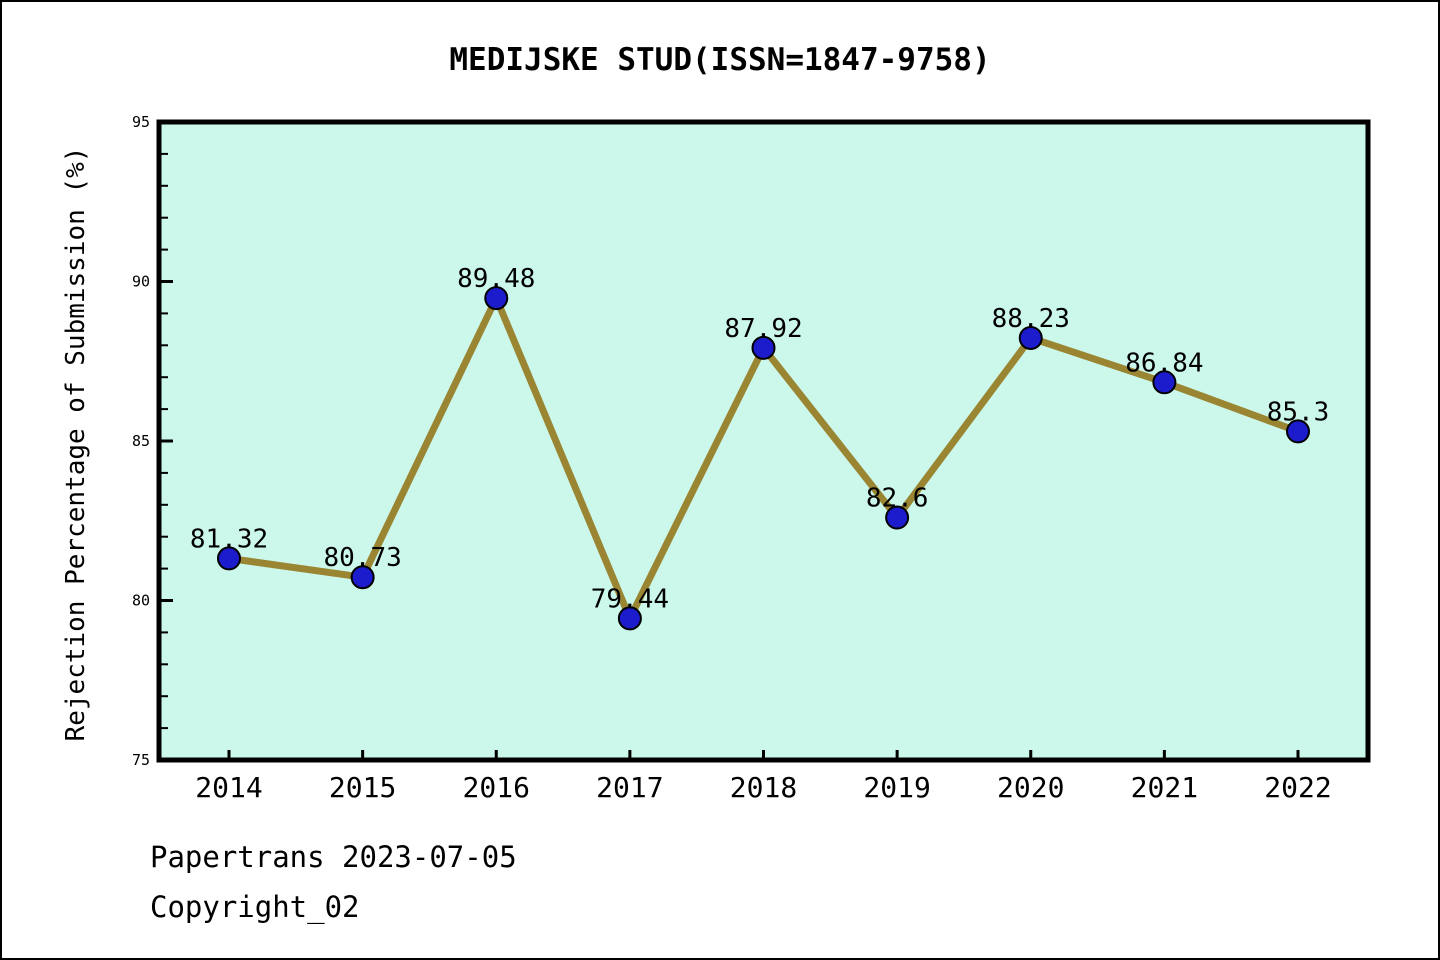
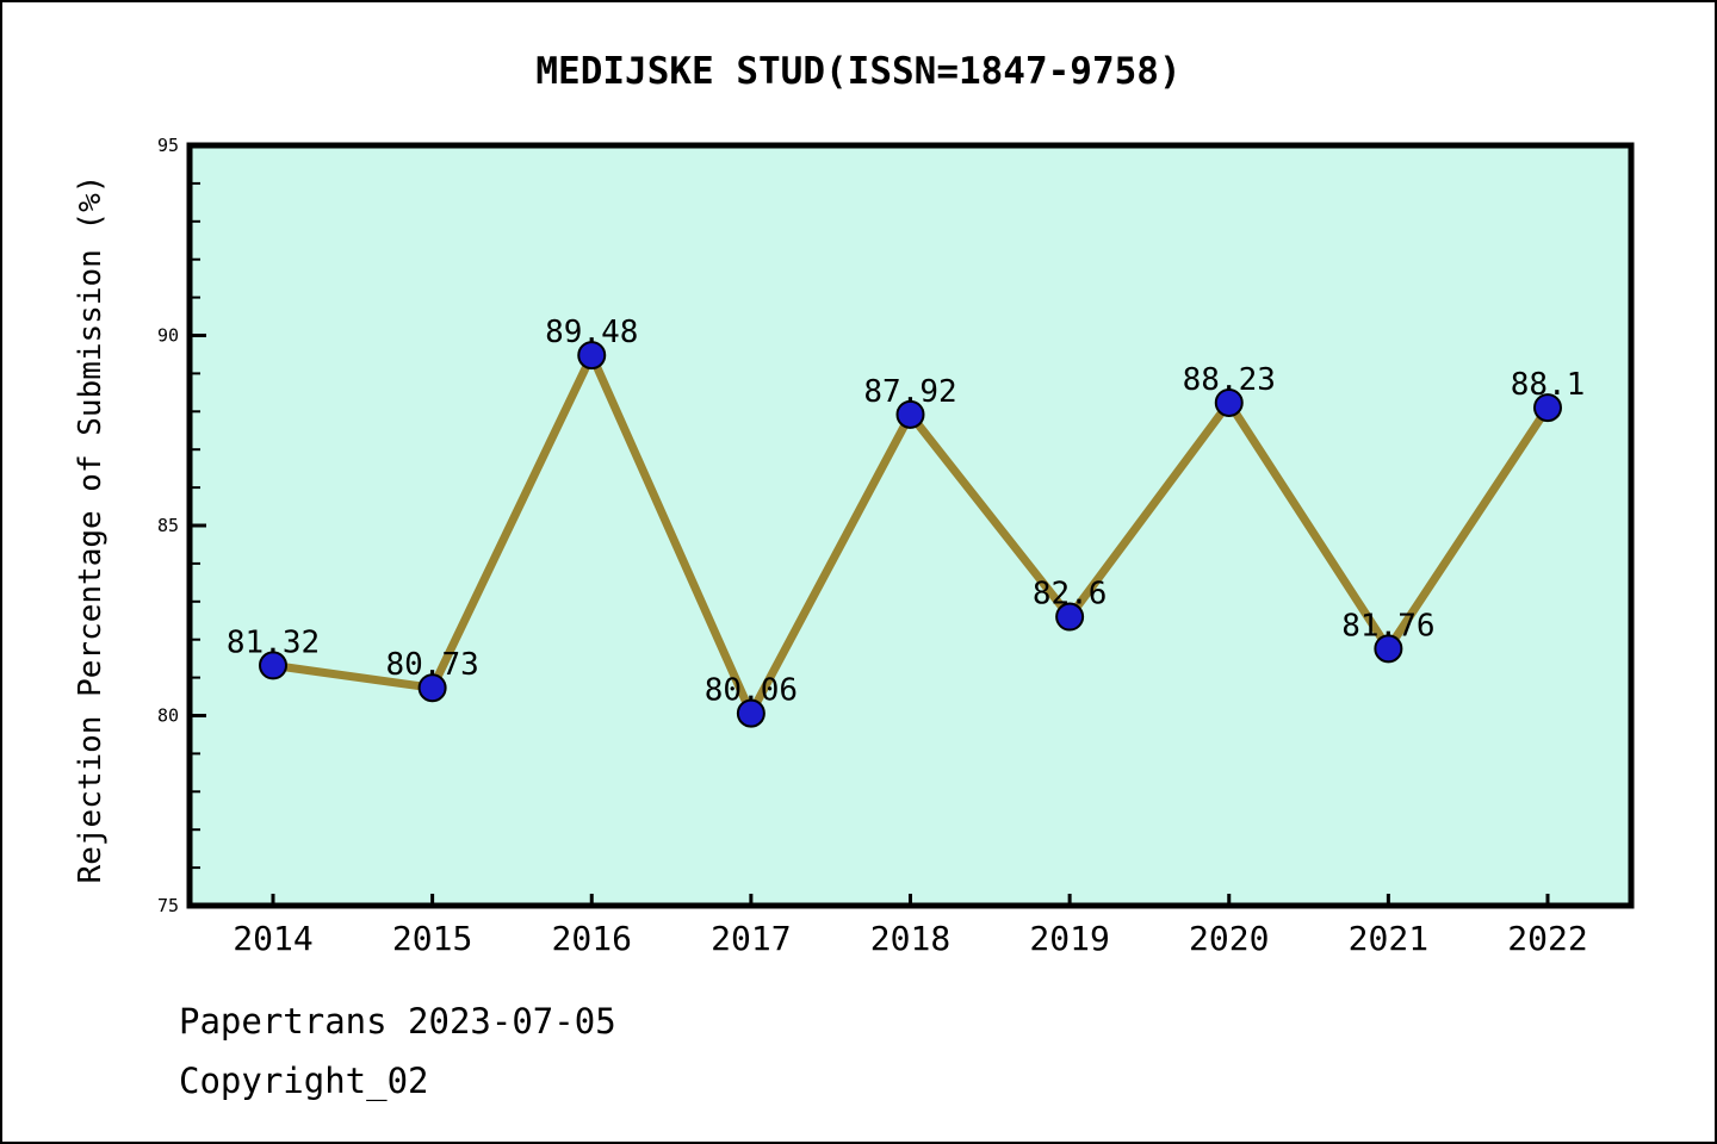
2017: 79.44 -> 80.06
2021: 86.84 -> 81.76
2022: 85.3 -> 88.1
